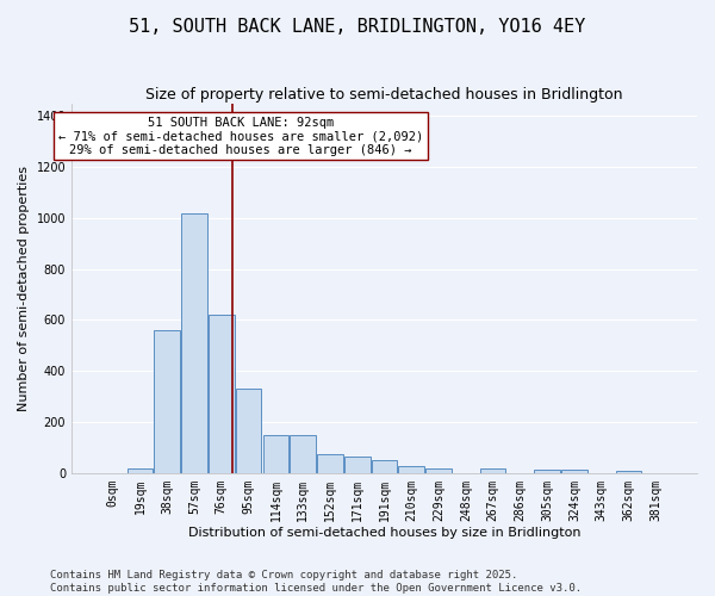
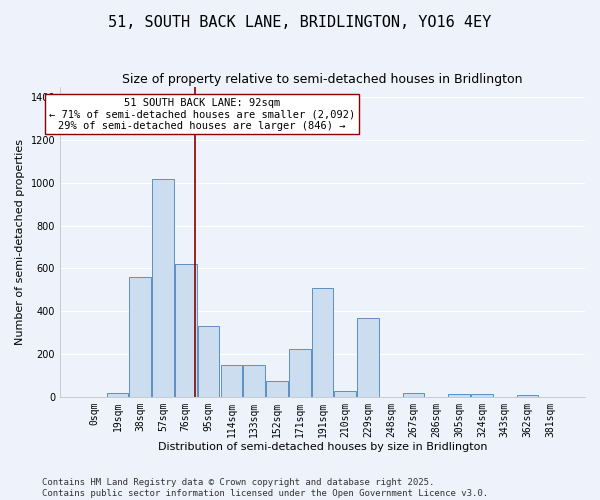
171sqm: 65 -> 225
191sqm: 50 -> 510
229sqm: 20 -> 370
